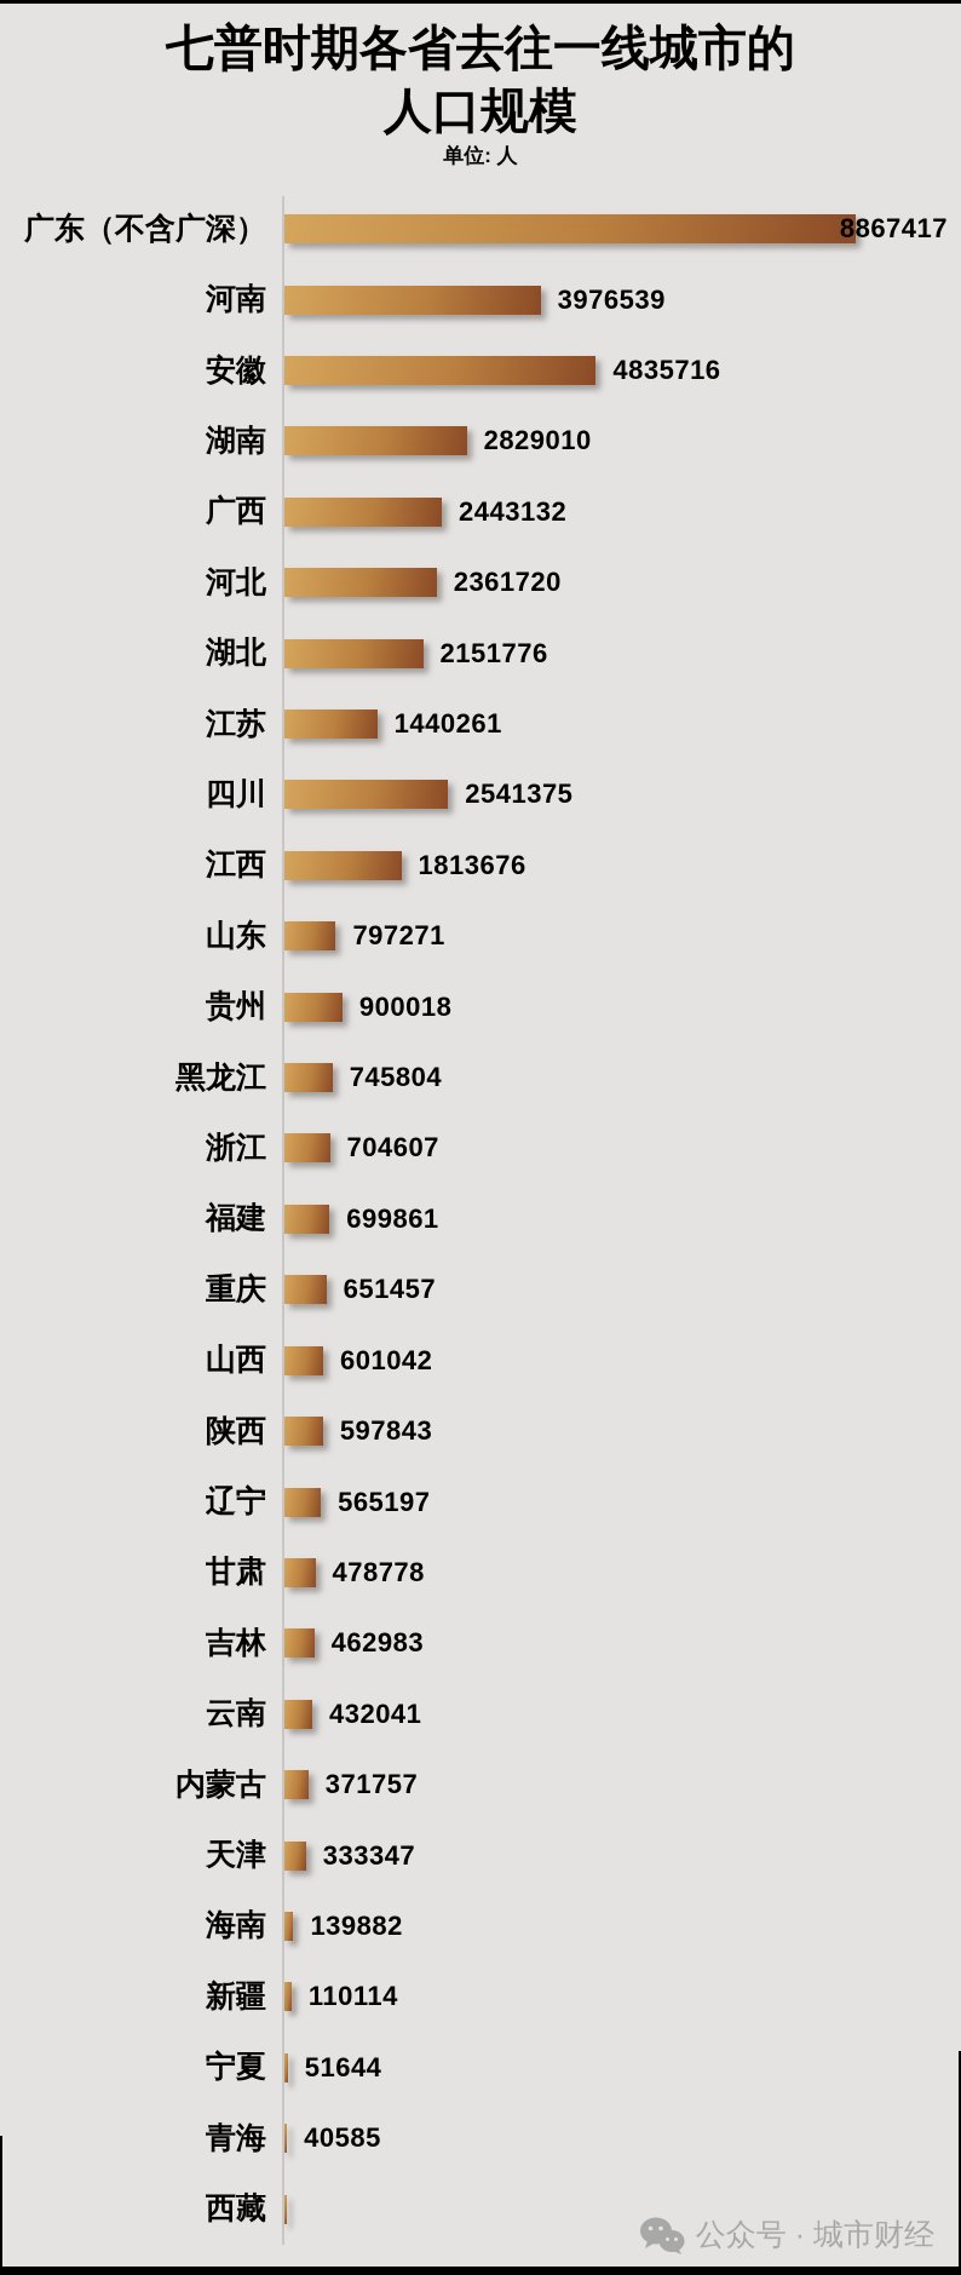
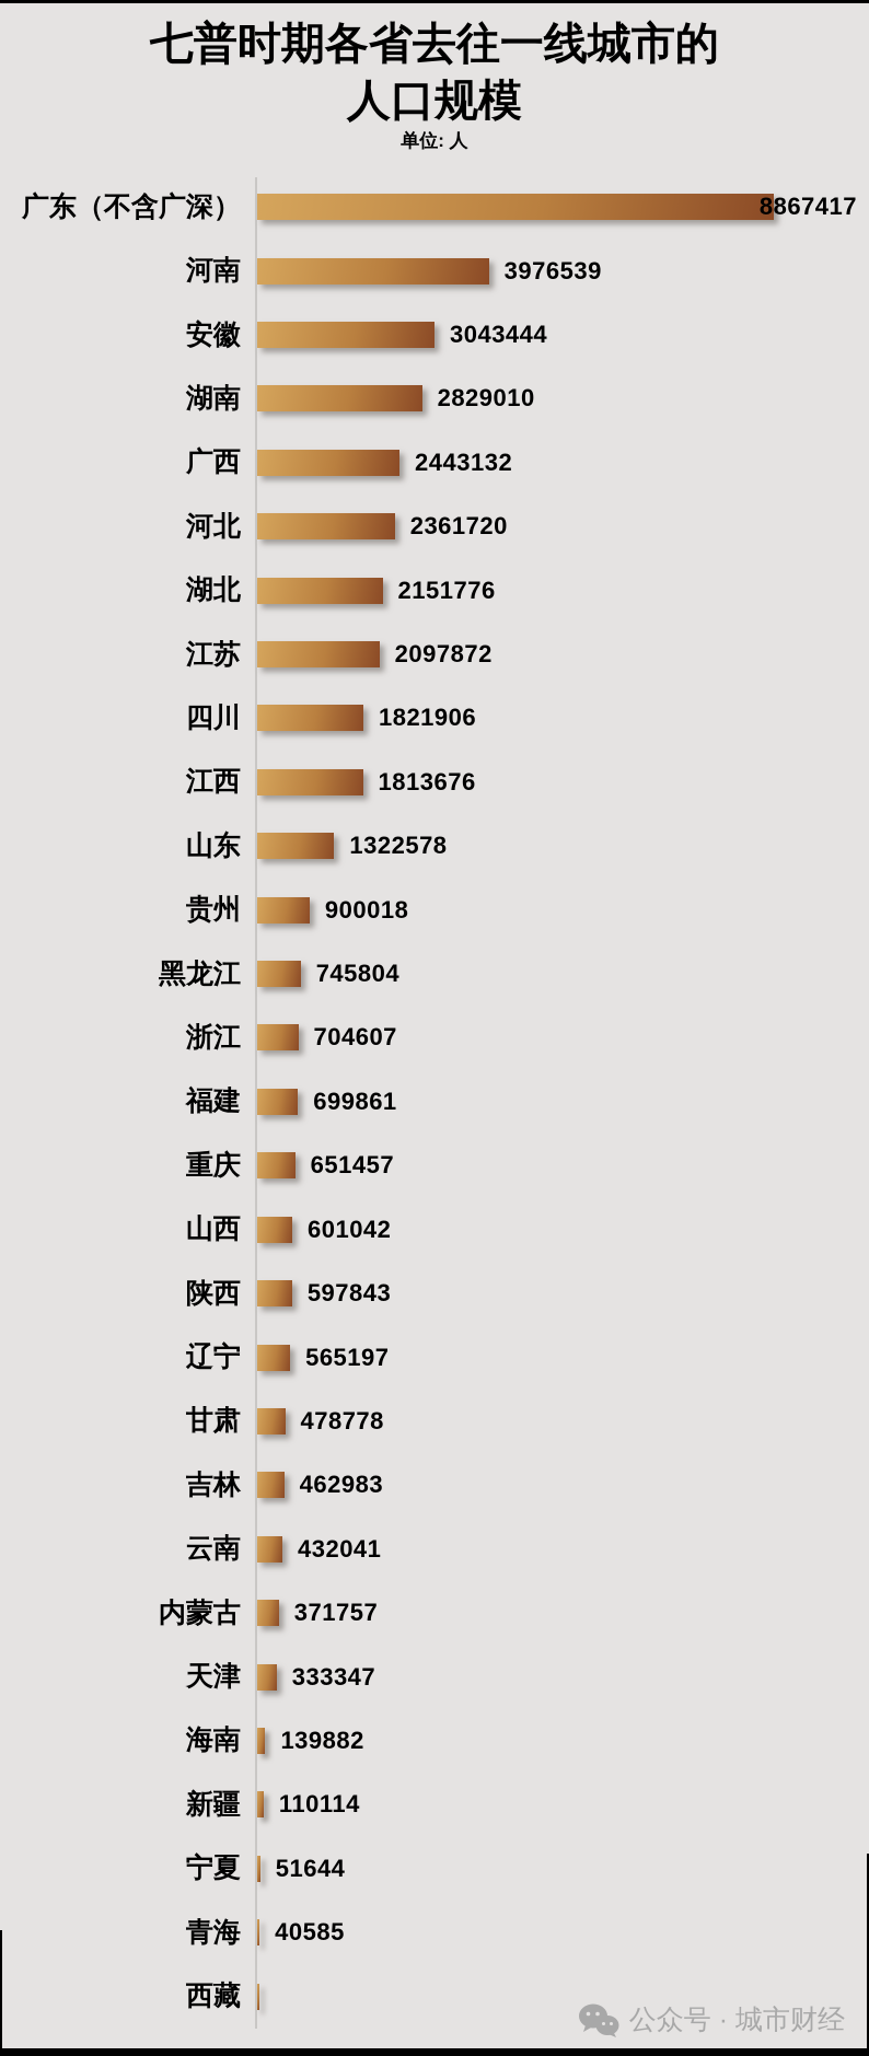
安徽: 4835716 -> 3043444
江苏: 1440261 -> 2097872
四川: 2541375 -> 1821906
山东: 797271 -> 1322578
